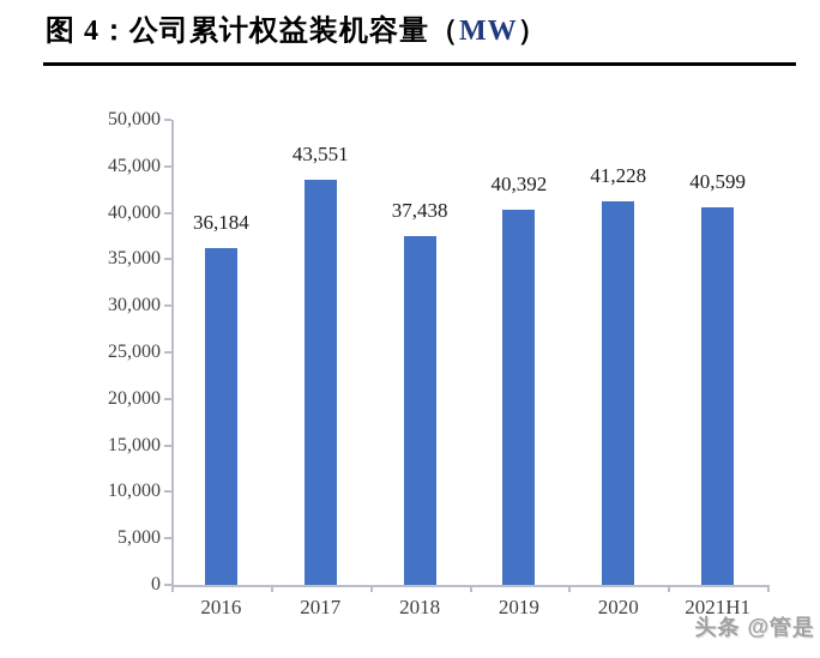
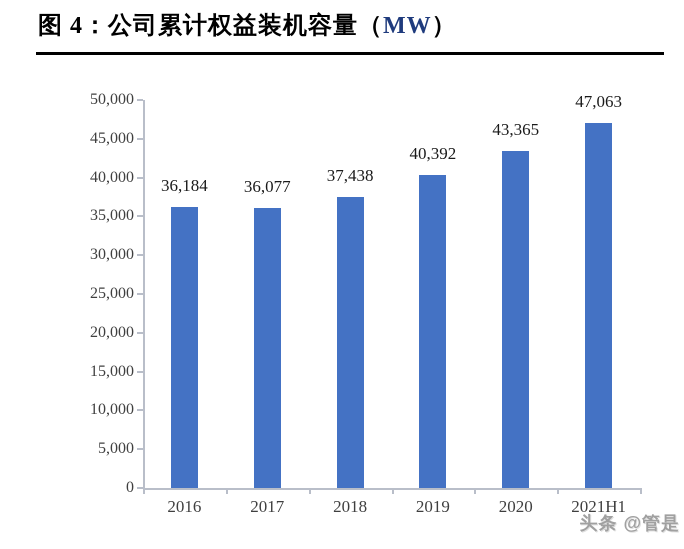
2017: 43,551 -> 36,077
2020: 41,228 -> 43,365
2021H1: 40,599 -> 47,063
